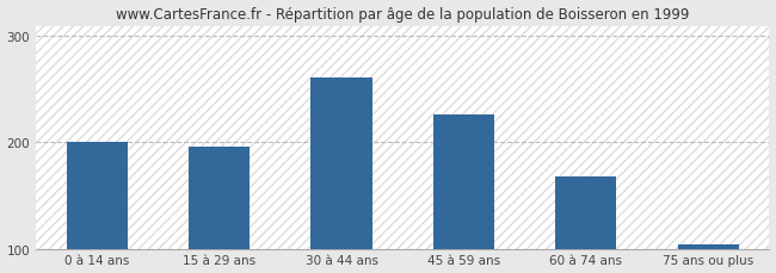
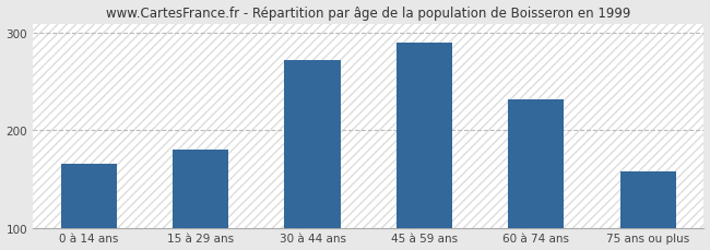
0 à 14 ans: 200 -> 166
15 à 29 ans: 196 -> 180
30 à 44 ans: 261 -> 272
45 à 59 ans: 226 -> 290
60 à 74 ans: 168 -> 232
75 ans ou plus: 104 -> 158
